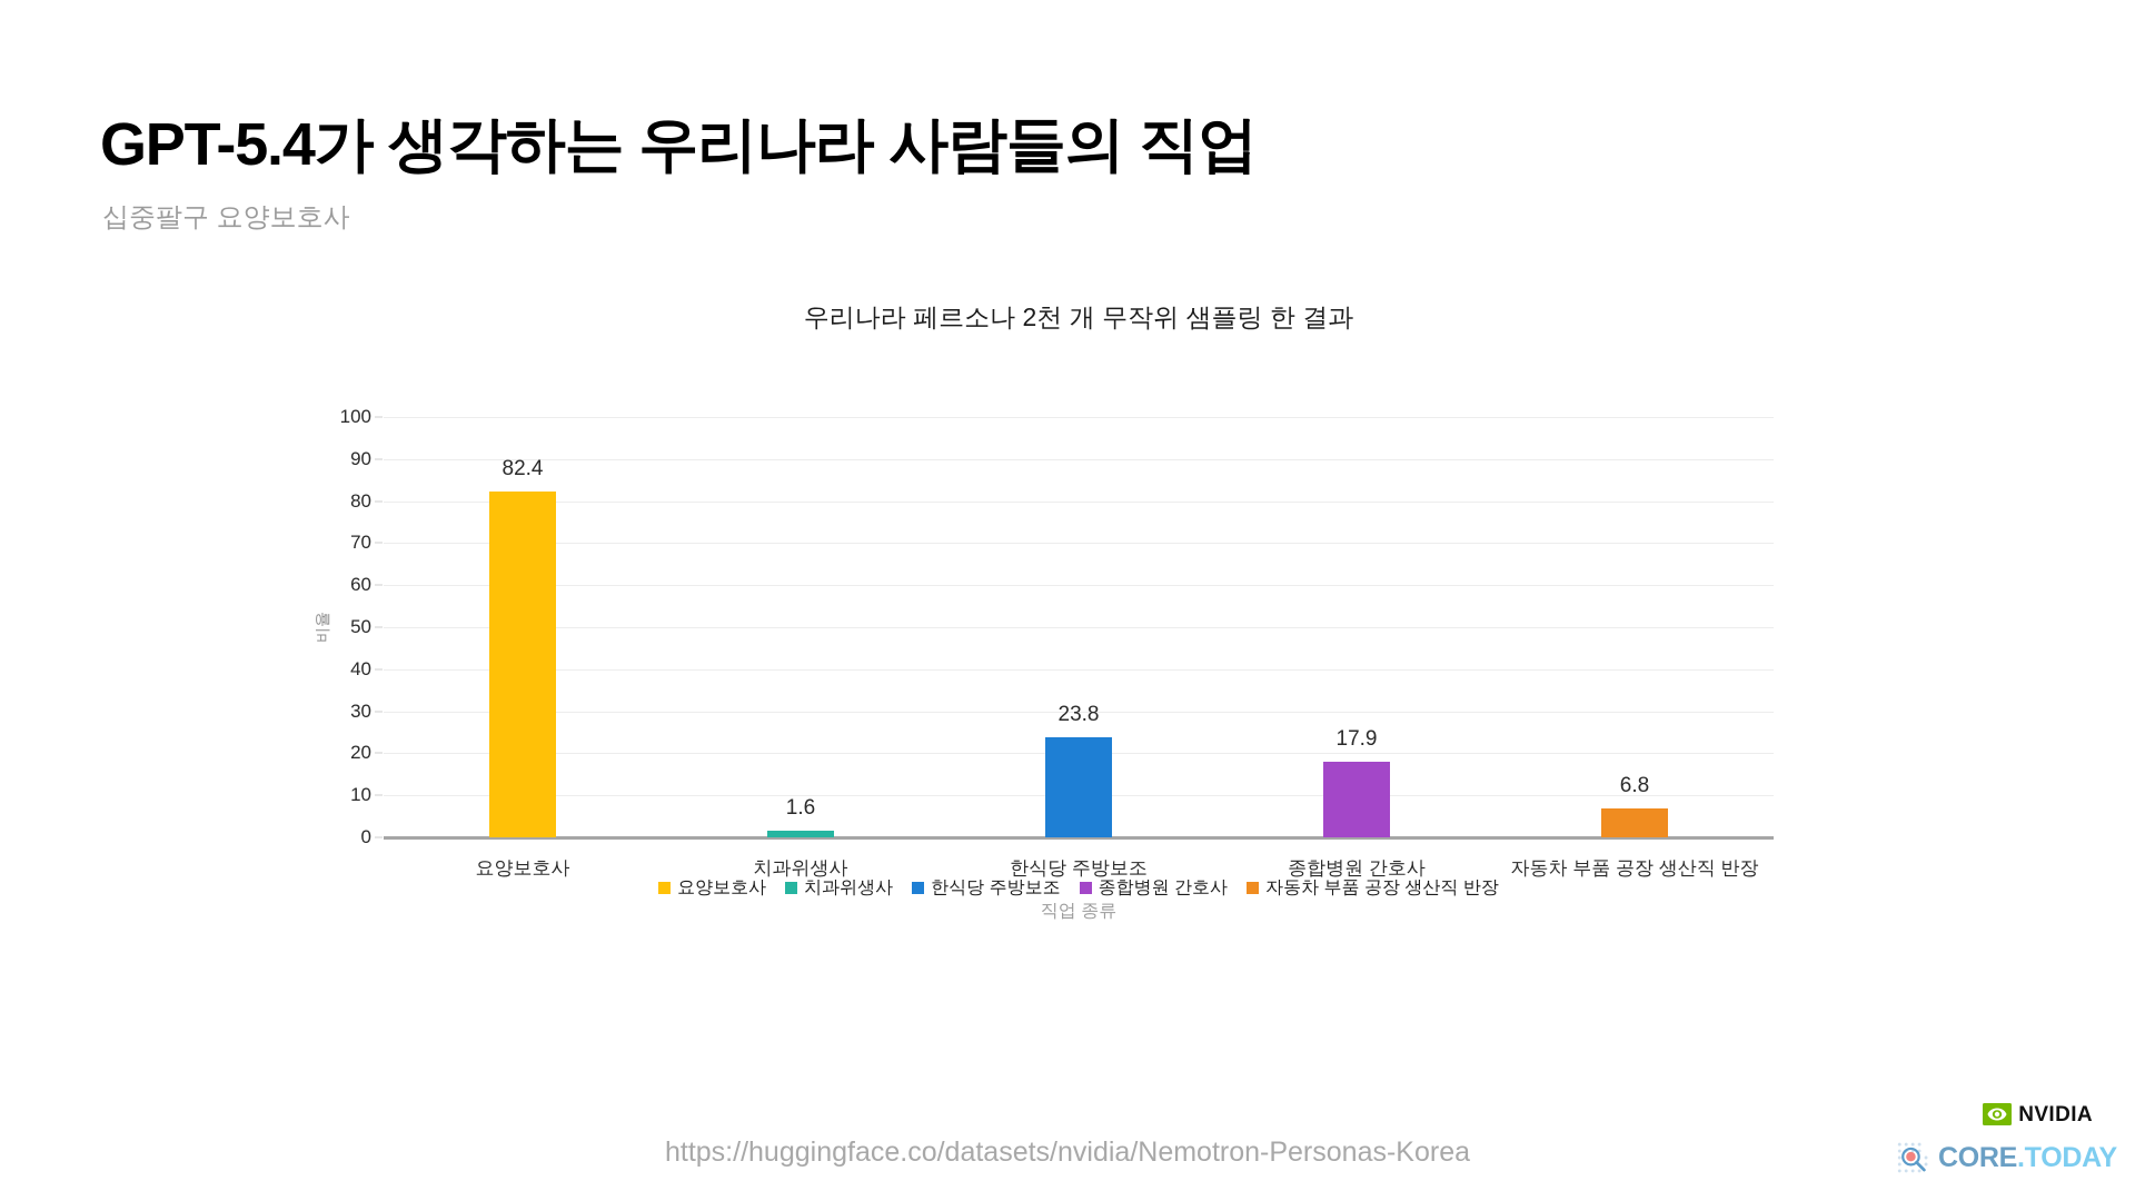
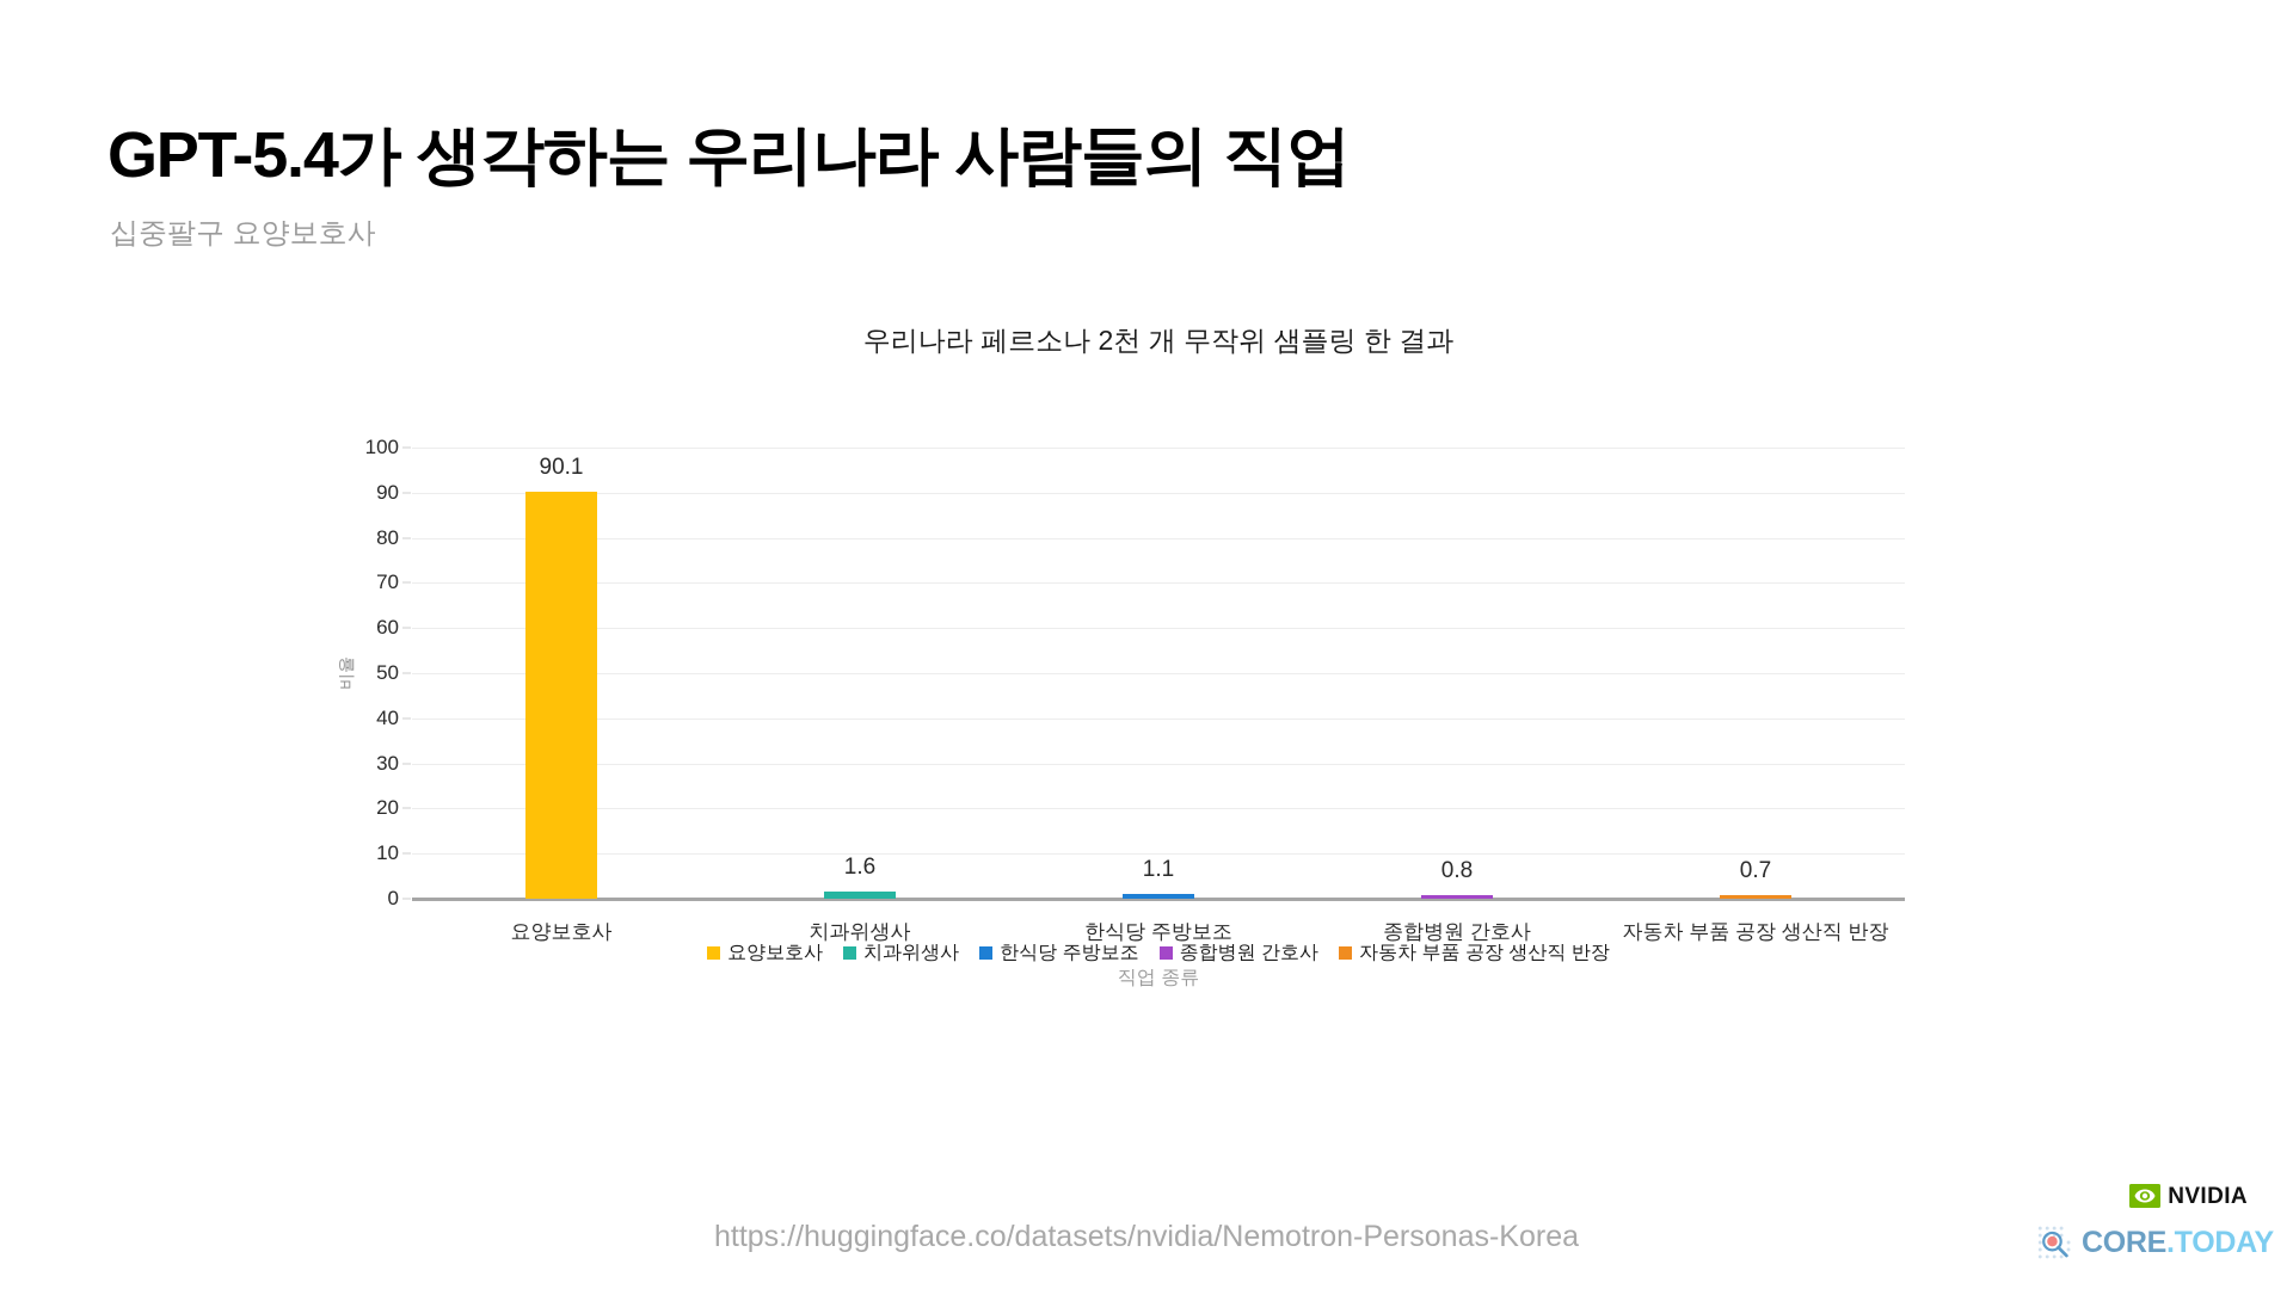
요양보호사: 82.4 -> 90.1
한식당 주방보조: 23.8 -> 1.1
종합병원 간호사: 17.9 -> 0.8
자동차 부품 공장 생산직 반장: 6.8 -> 0.7
